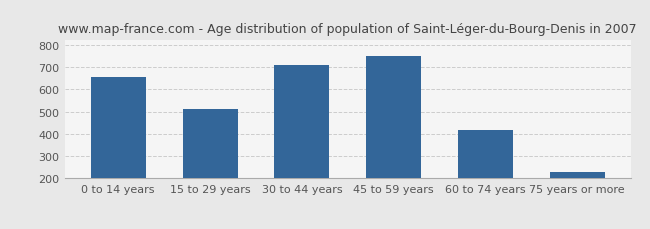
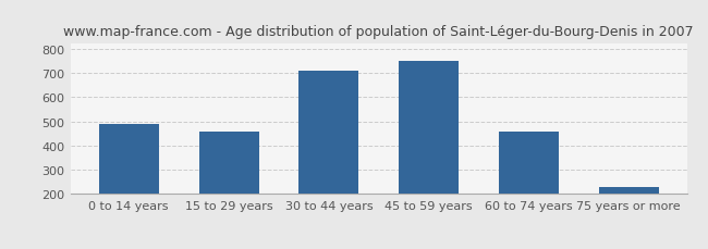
0 to 14 years: 655 -> 490
15 to 29 years: 513 -> 460
60 to 74 years: 418 -> 460
